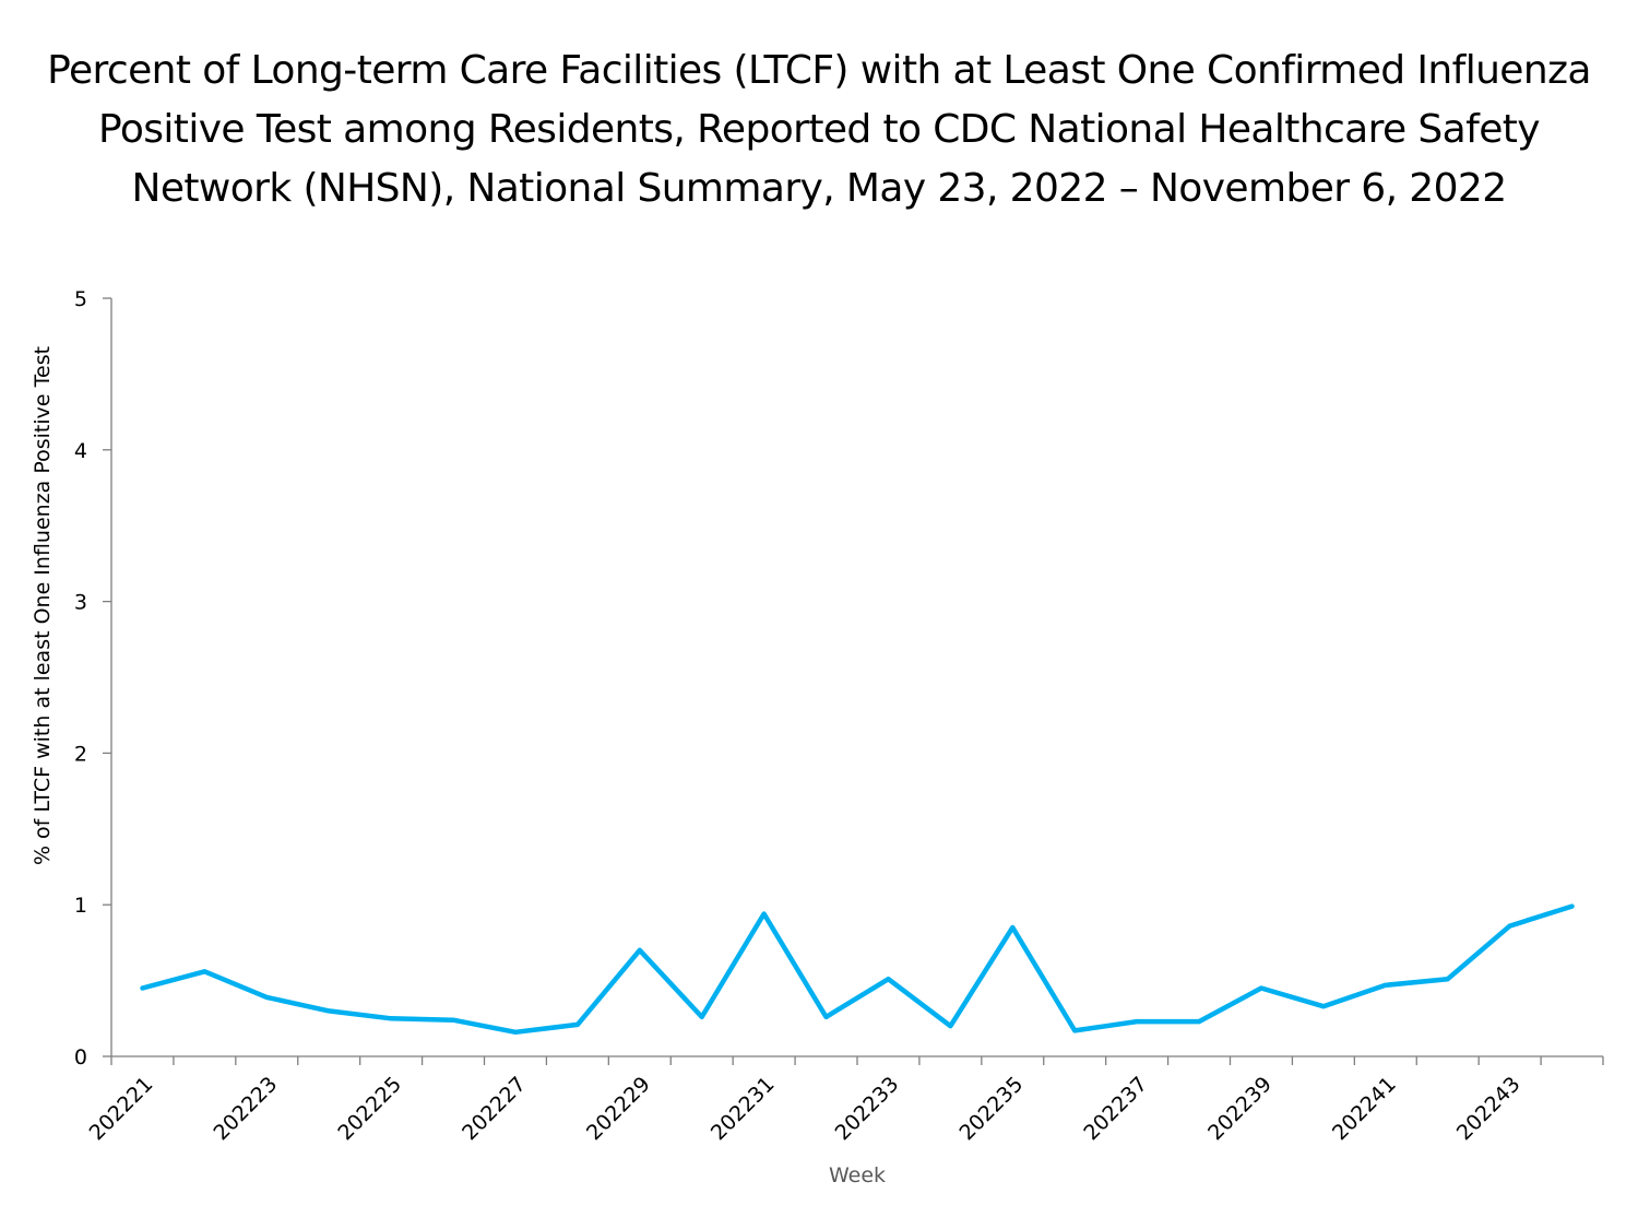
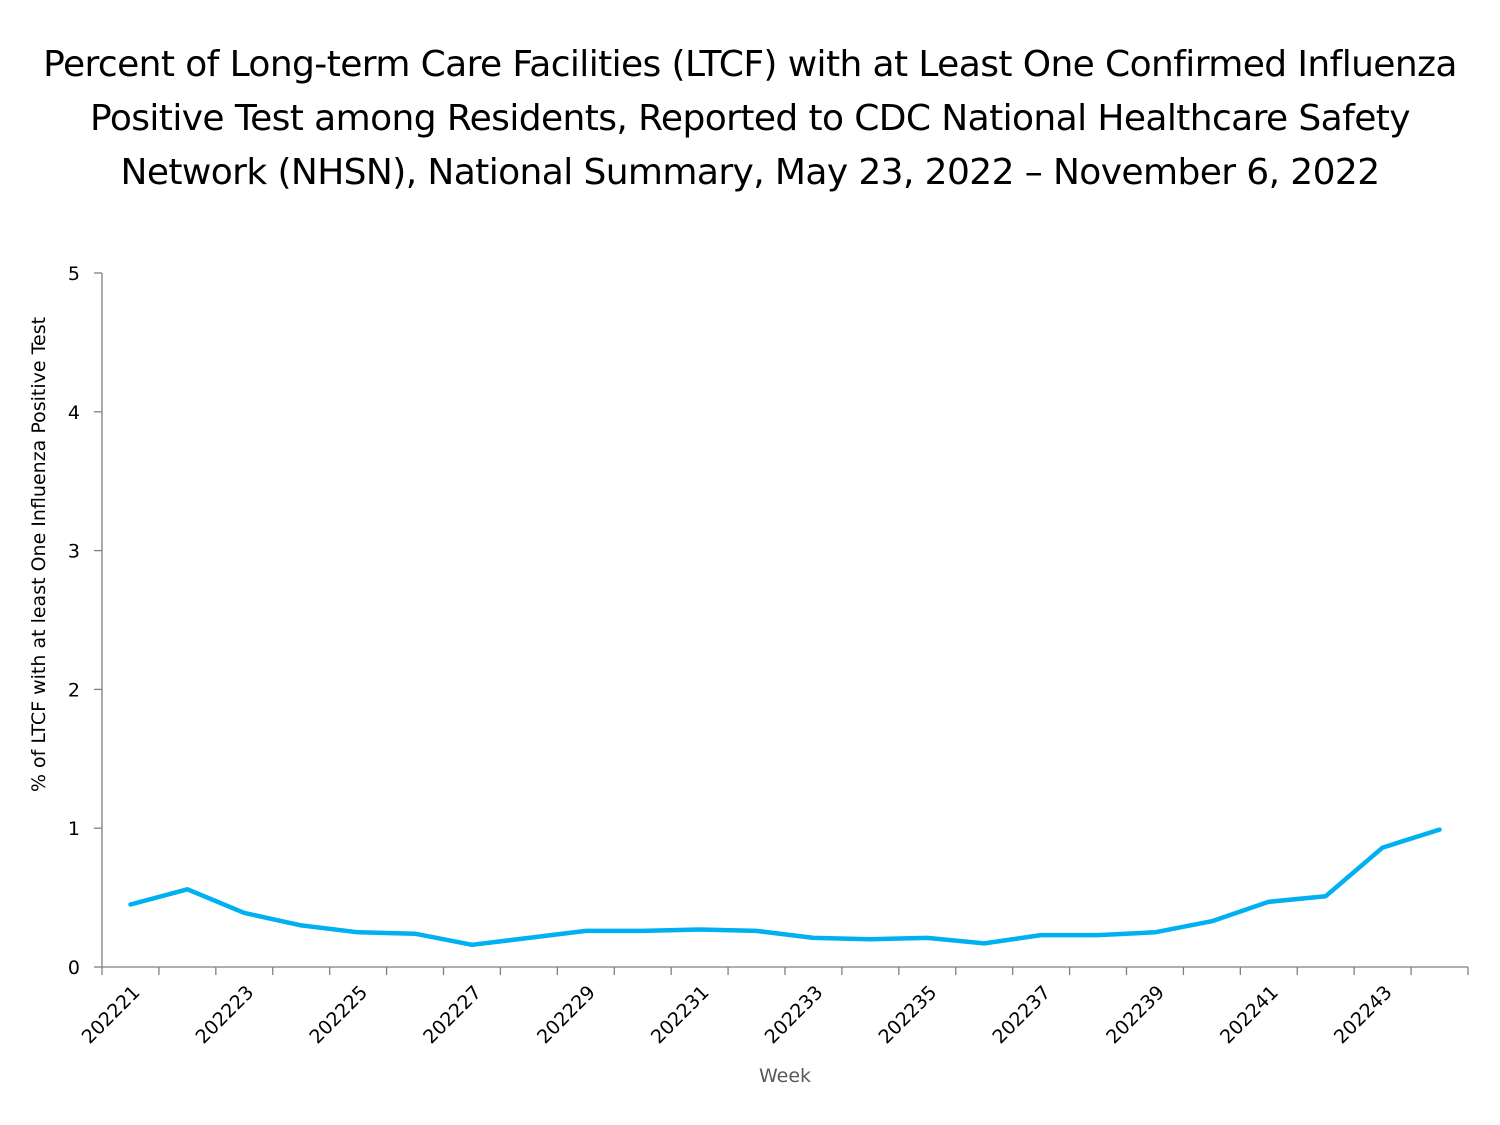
202229: 0.70 -> 0.26
202231: 0.94 -> 0.27
202233: 0.51 -> 0.21
202235: 0.85 -> 0.21
202239: 0.45 -> 0.25
